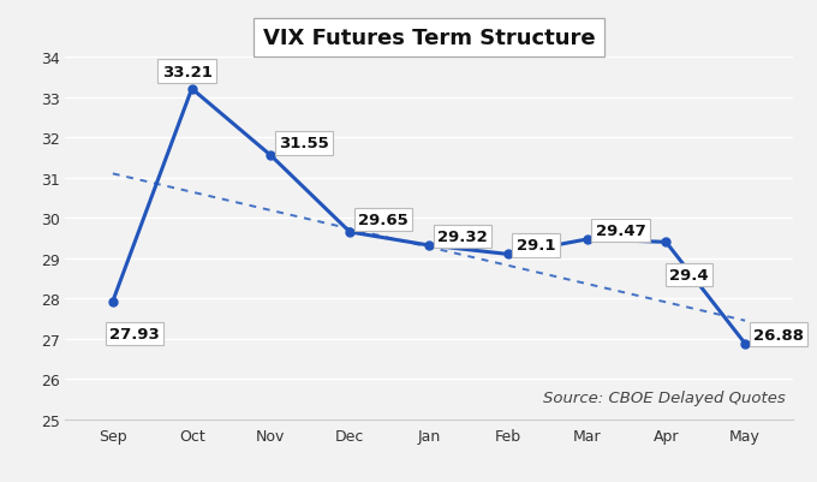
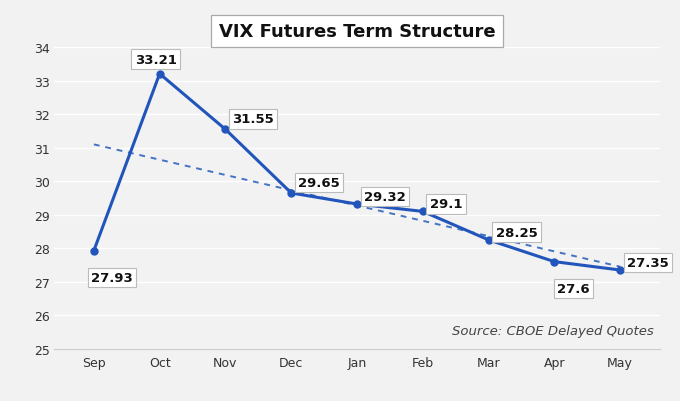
Mar: 29.47 -> 28.25
Apr: 29.4 -> 27.6
May: 26.88 -> 27.35
